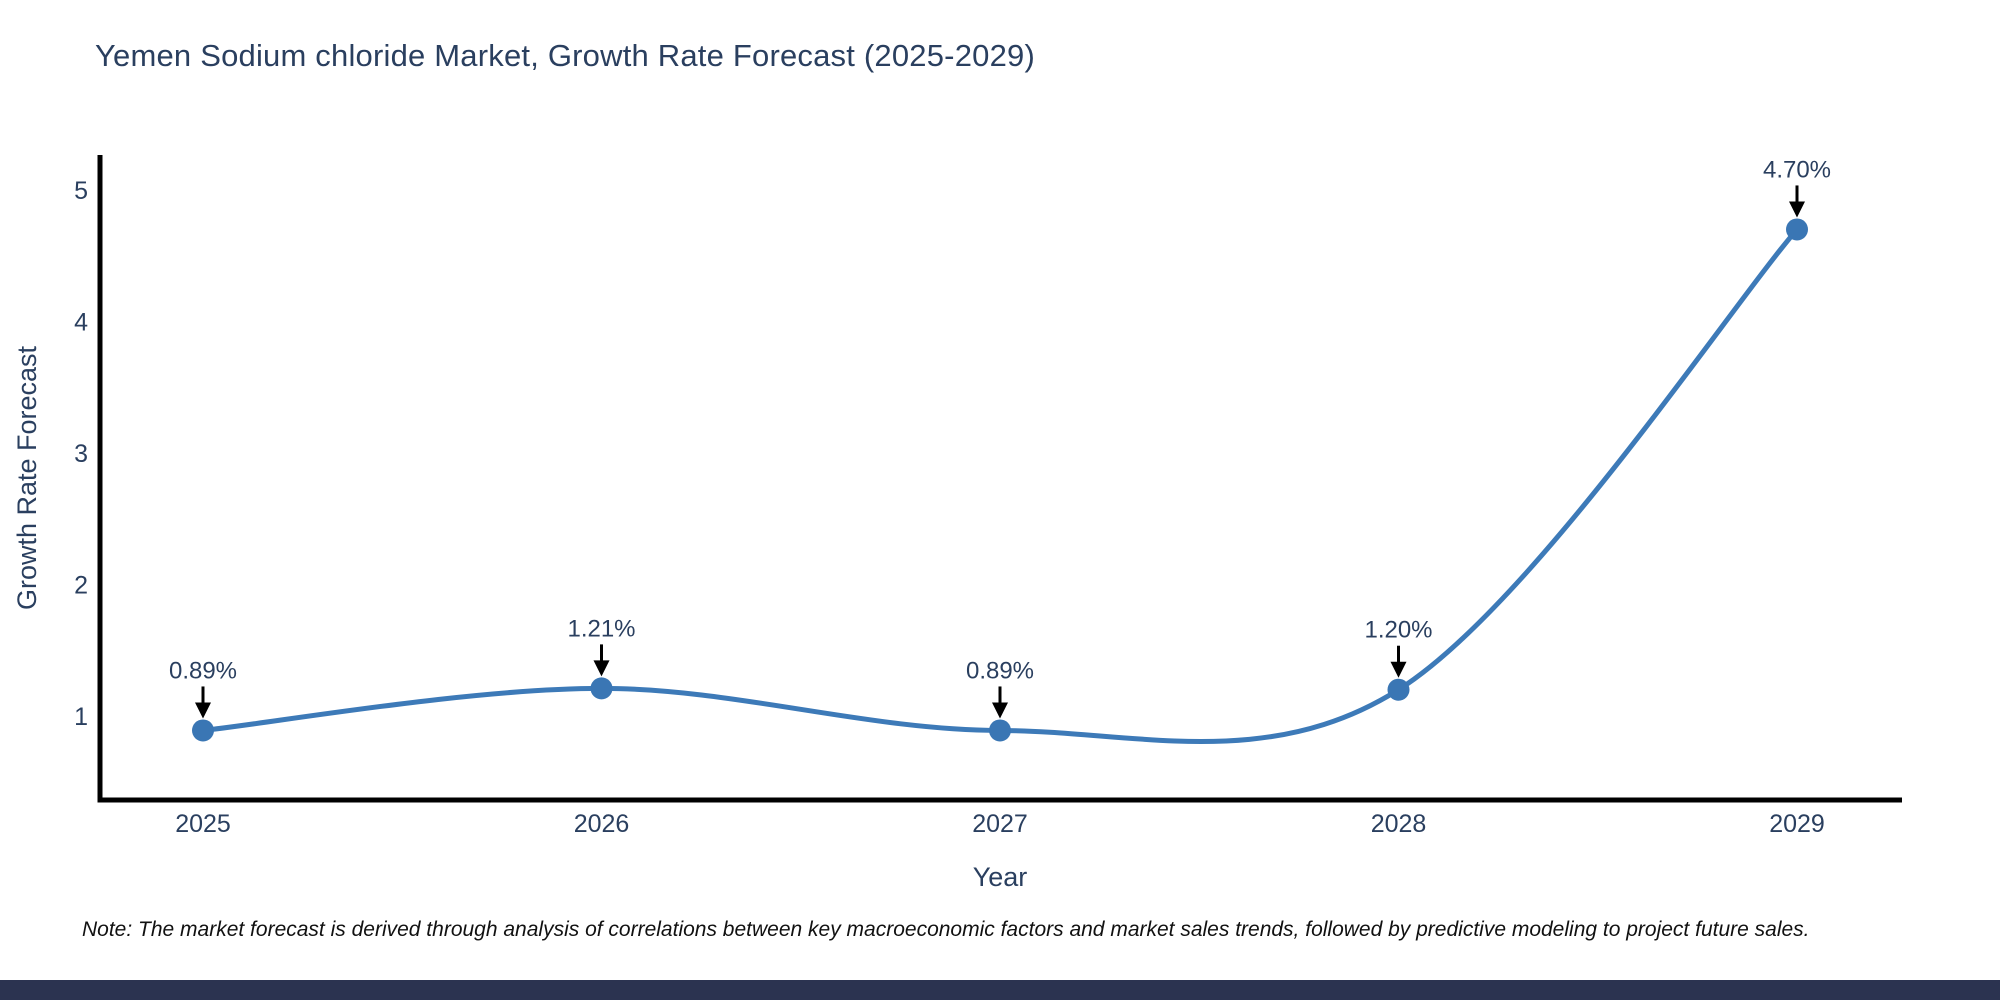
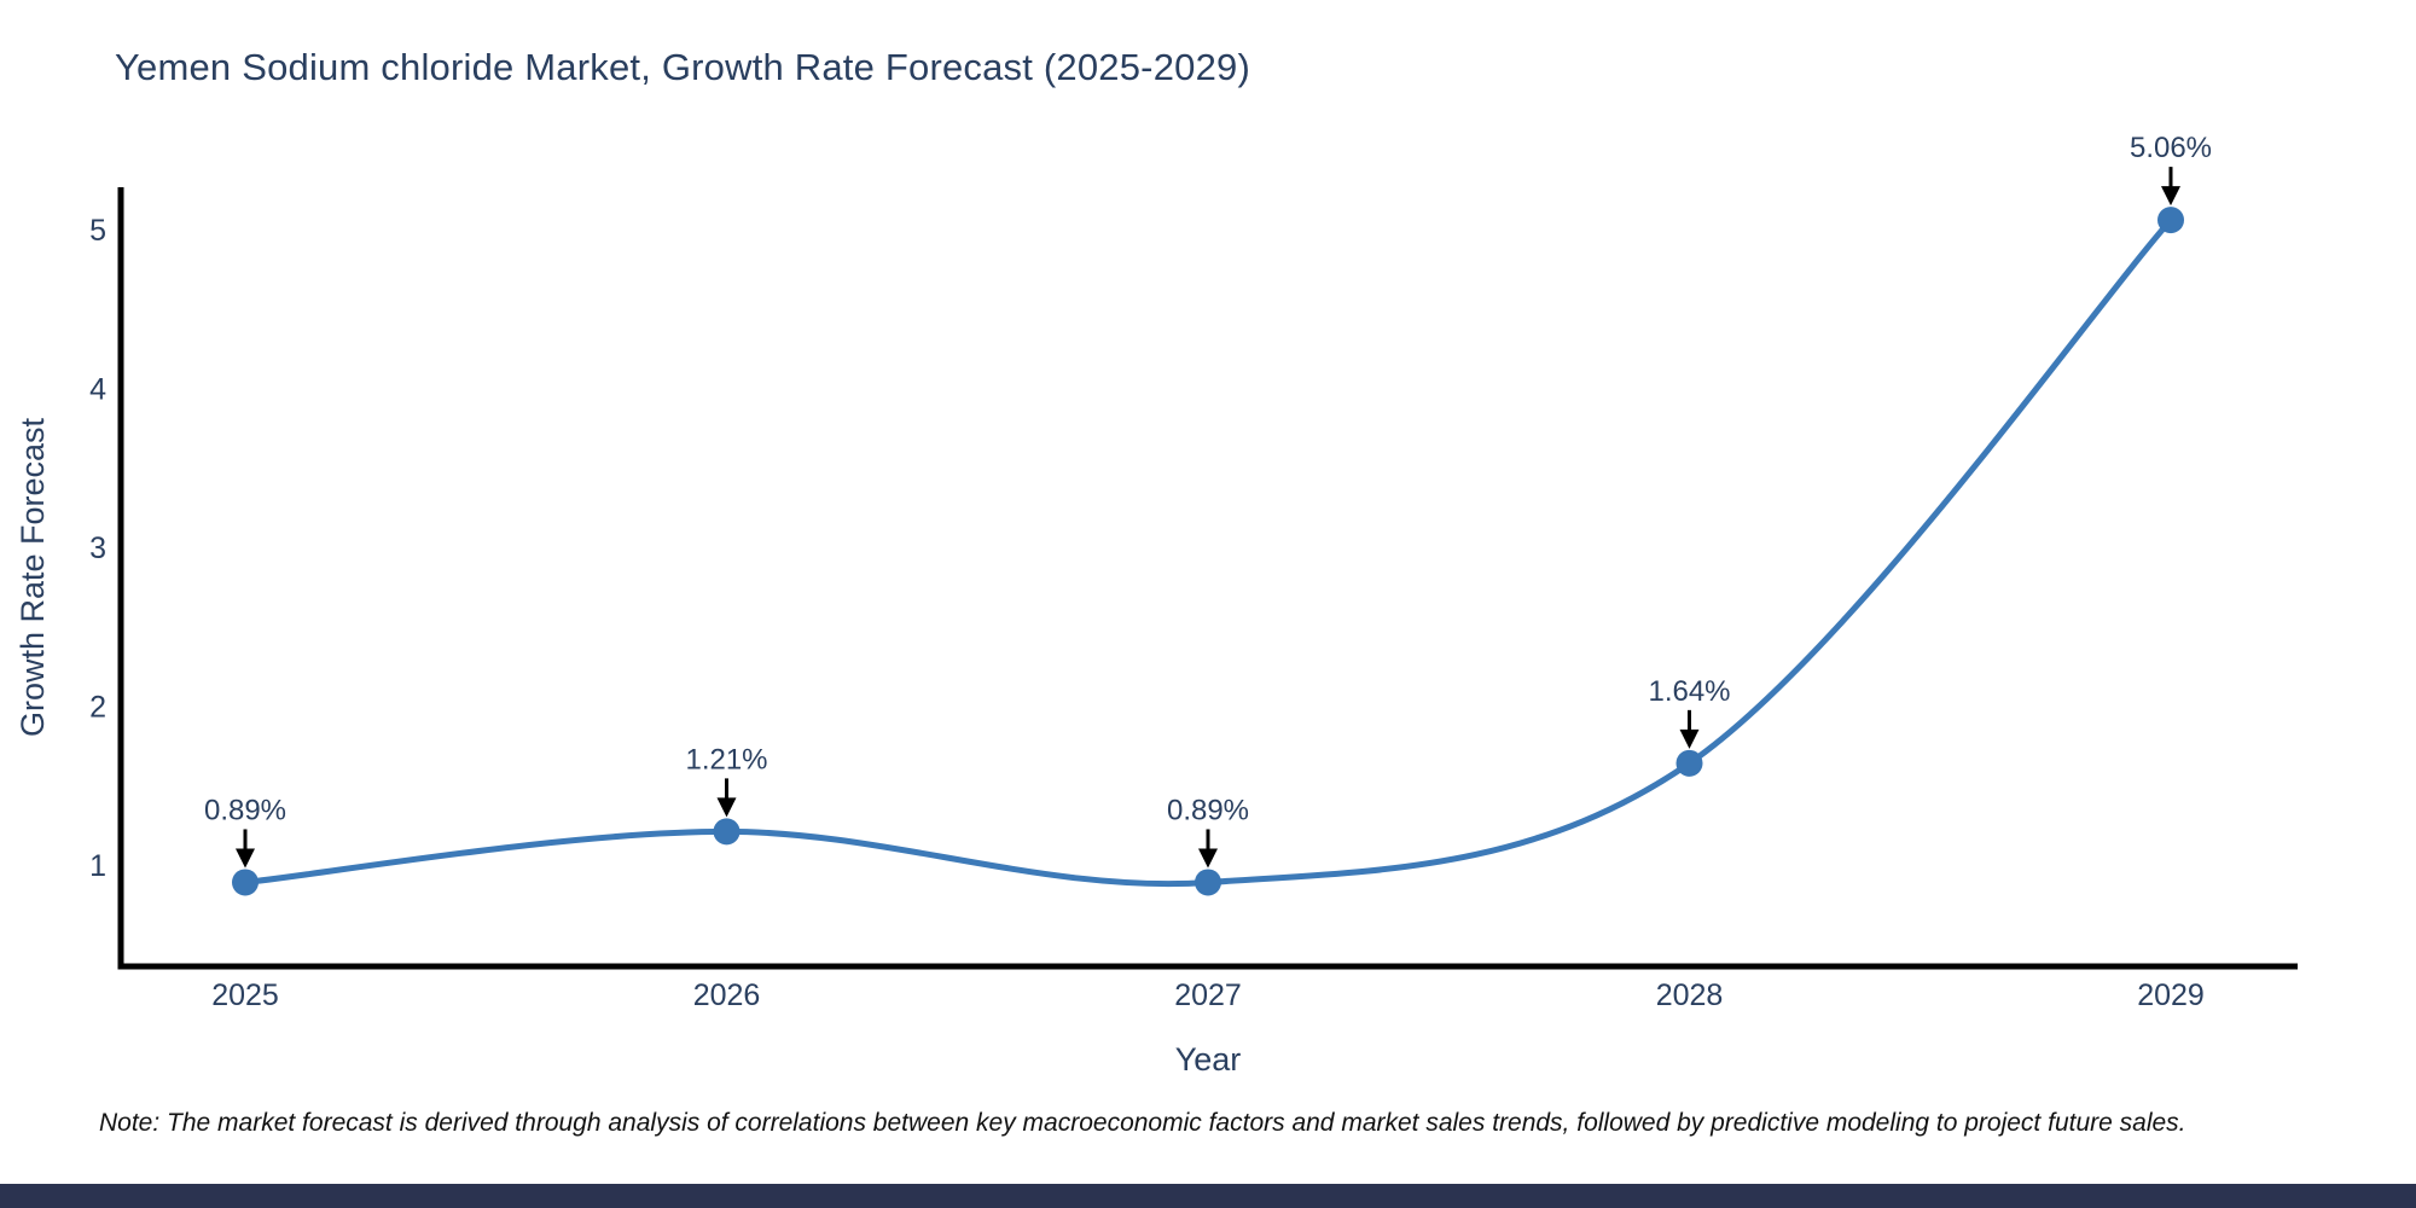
2028: 1.20% -> 1.64%
2029: 4.70% -> 5.06%
